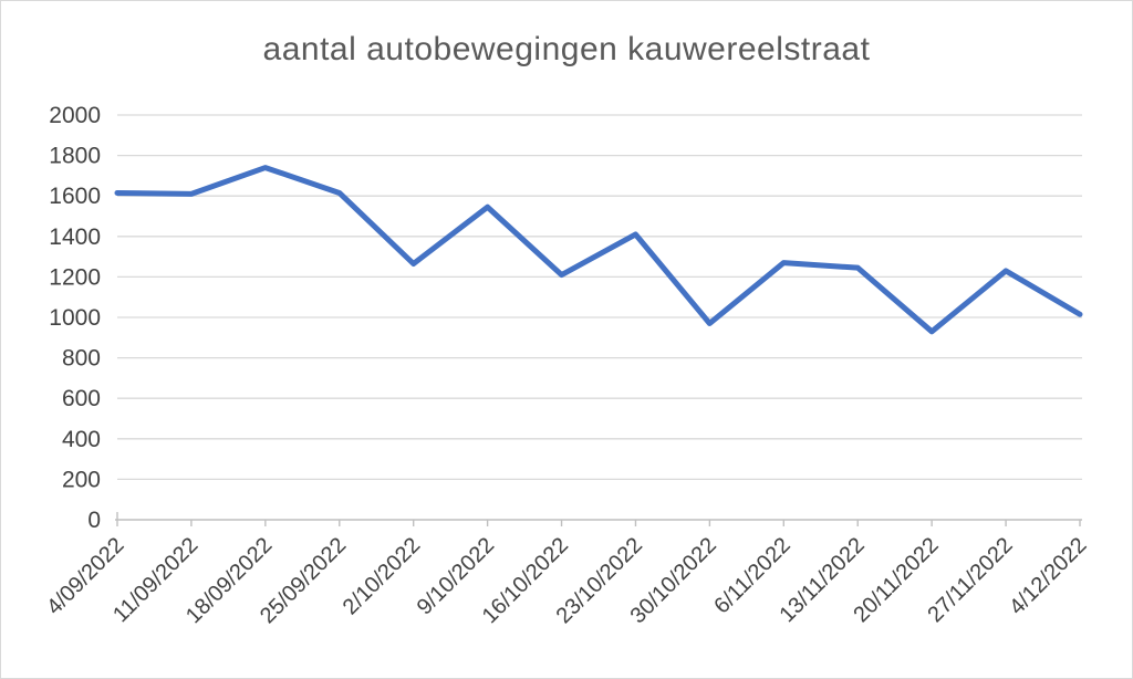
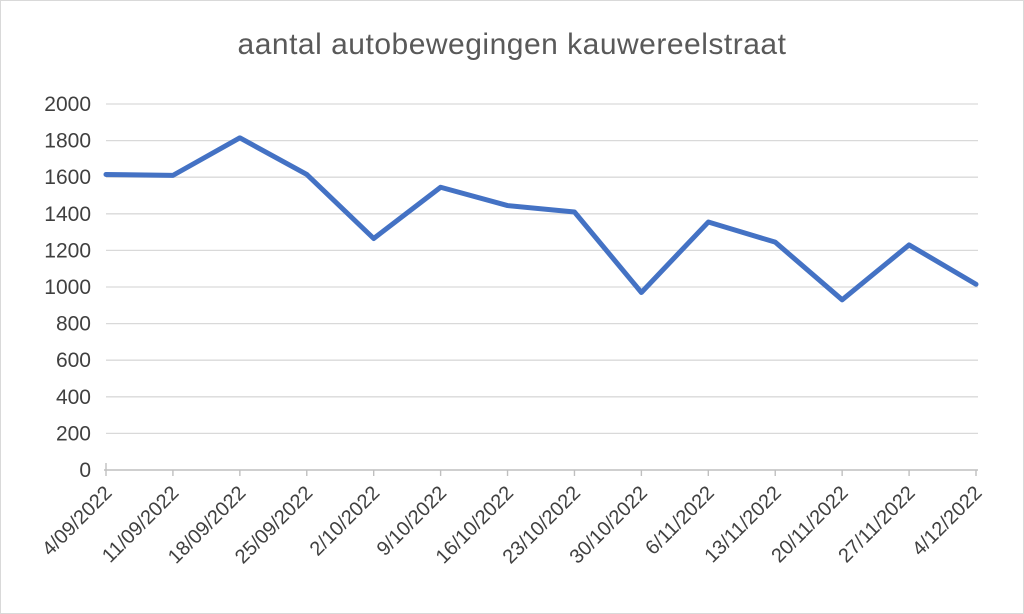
18/09/2022: 1740 -> 1820
16/10/2022: 1210 -> 1440
6/11/2022: 1270 -> 1360
